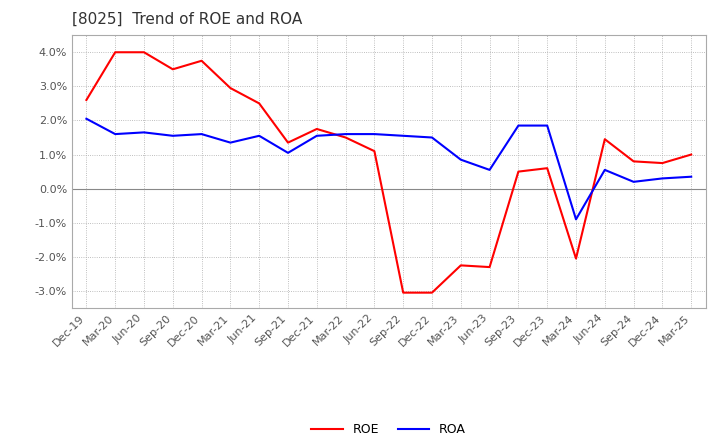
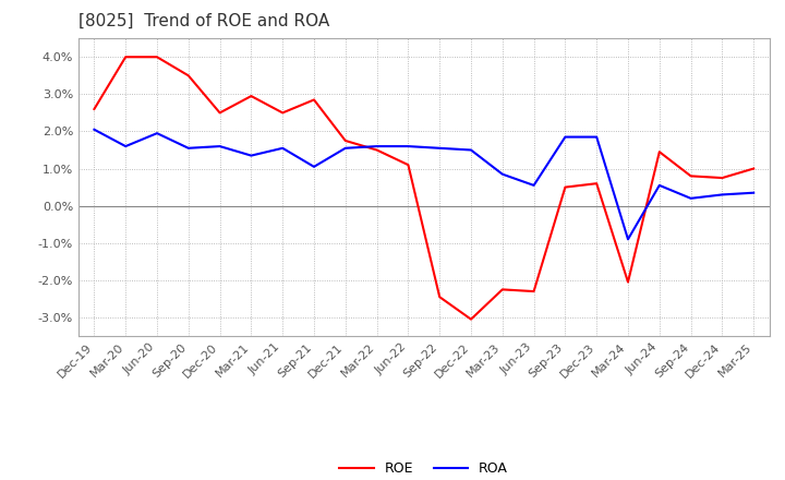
ROA/Jun-20: 1.65% -> 1.95%
ROE/Dec-20: 3.75% -> 2.50%
ROE/Sep-21: 1.35% -> 2.85%
ROE/Sep-22: -3.05% -> -2.45%
